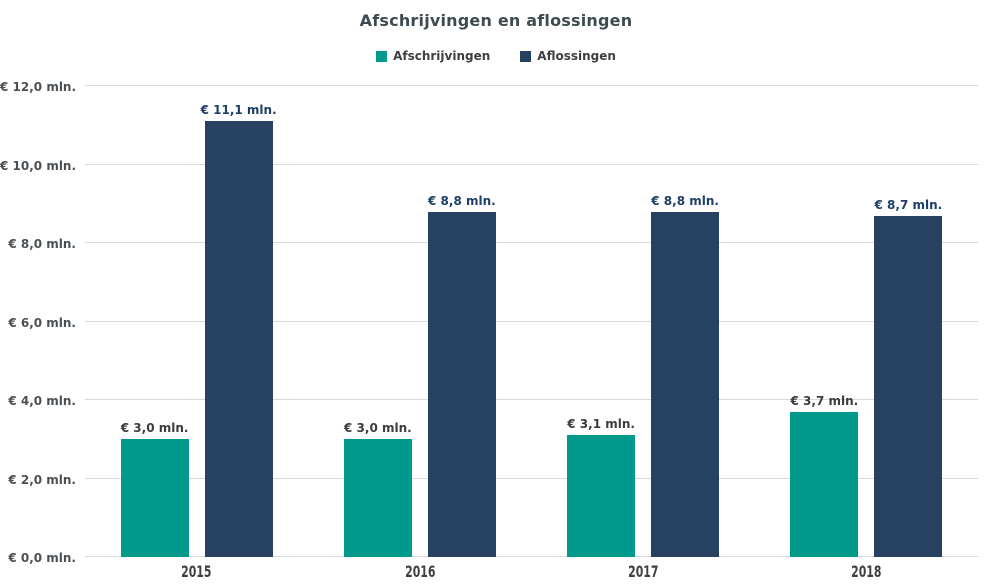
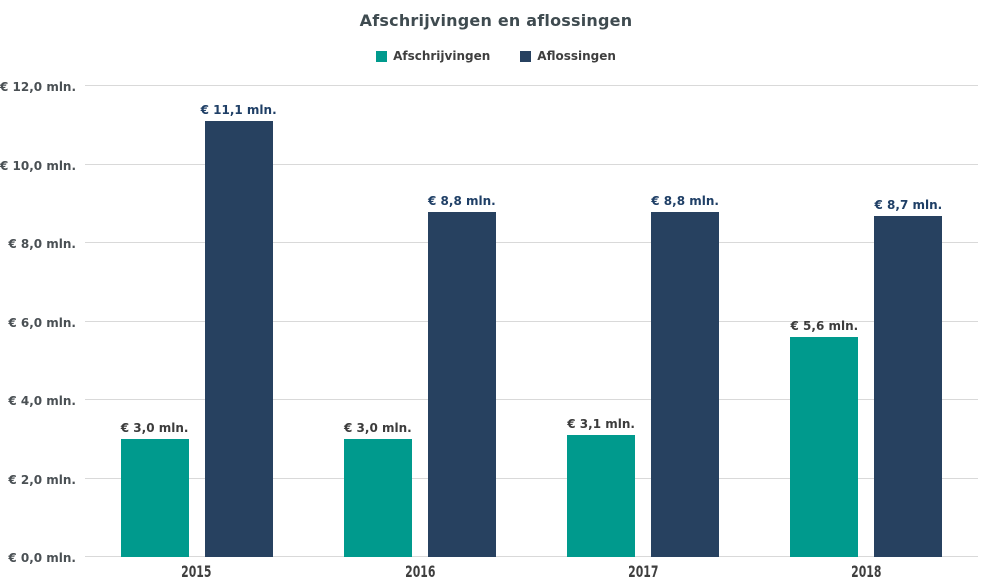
Afschrijvingen/2018: 3,7 -> 5,6
